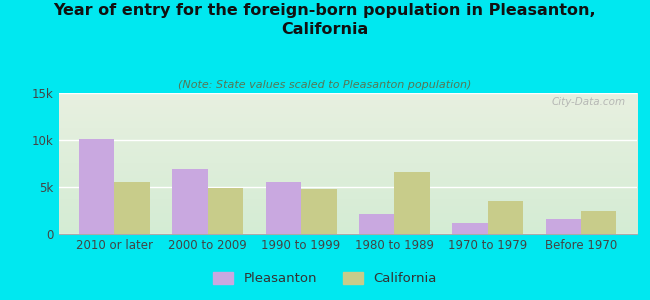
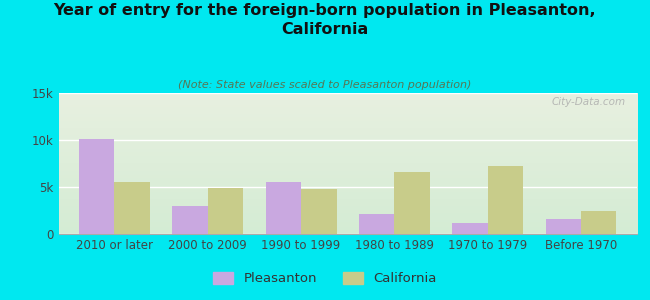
Pleasanton/2000 to 2009: 6.9k -> 3.0k
California/1970 to 1979: 3.5k -> 7.2k
